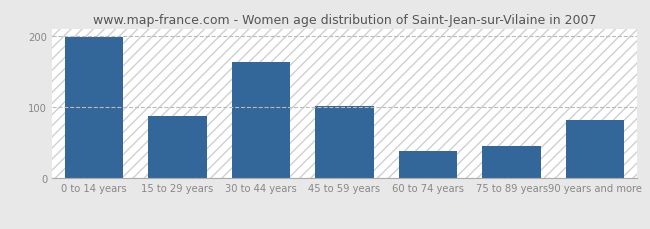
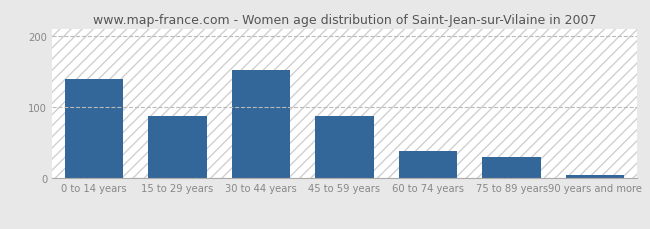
0 to 14 years: 198 -> 140
30 to 44 years: 164 -> 152
45 to 59 years: 102 -> 88
75 to 89 years: 46 -> 30
90 years and more: 82 -> 5
